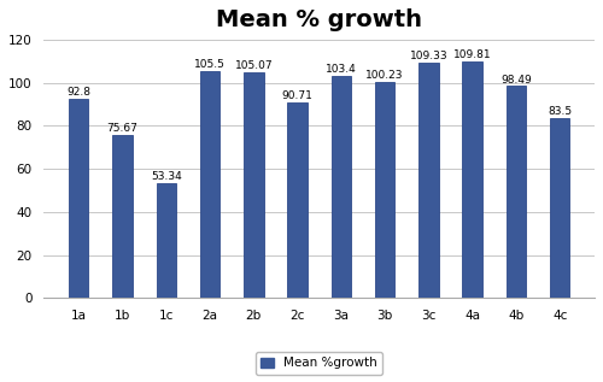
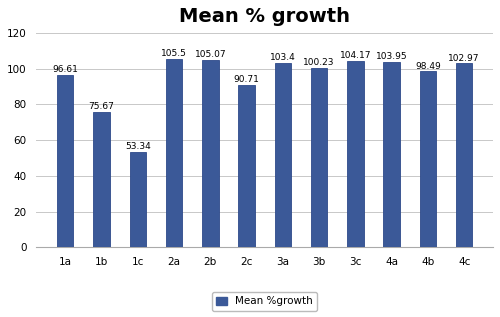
1a: 92.8 -> 96.61
3c: 109.33 -> 104.17
4a: 109.81 -> 103.95
4c: 83.5 -> 102.97
